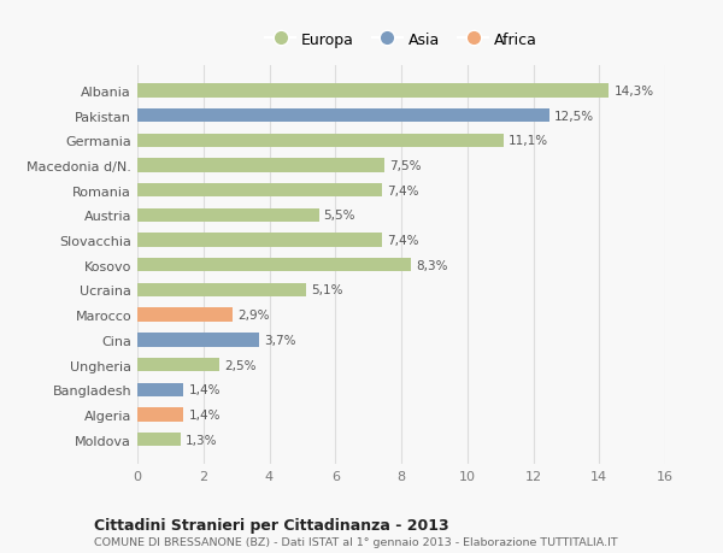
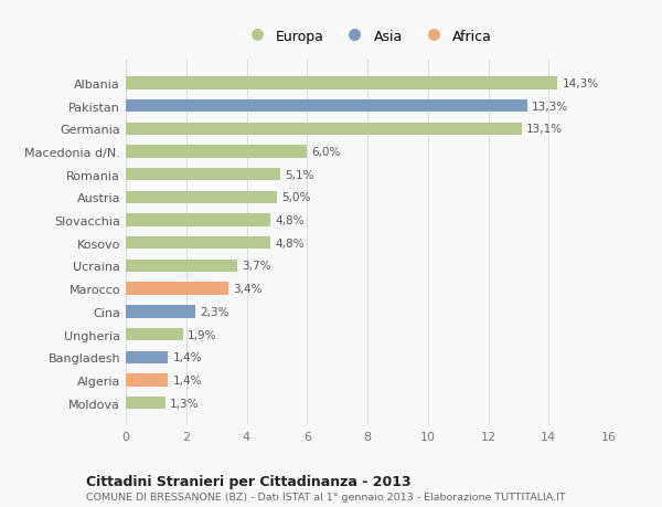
Pakistan: 12,5% -> 13,3%
Germania: 11,1% -> 13,1%
Macedonia d/N.: 7,5% -> 6,0%
Romania: 7,4% -> 5,1%
Austria: 5,5% -> 5,0%
Slovacchia: 7,4% -> 4,8%
Kosovo: 8,3% -> 4,8%
Ucraina: 5,1% -> 3,7%
Marocco: 2,9% -> 3,4%
Cina: 3,7% -> 2,3%
Ungheria: 2,5% -> 1,9%
